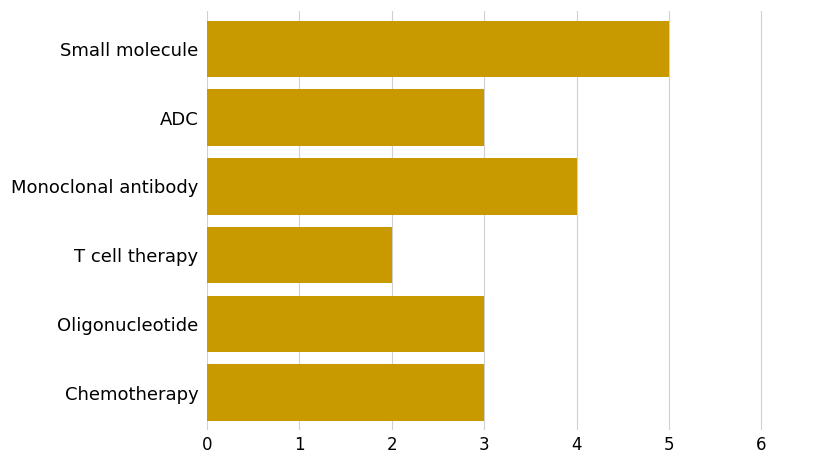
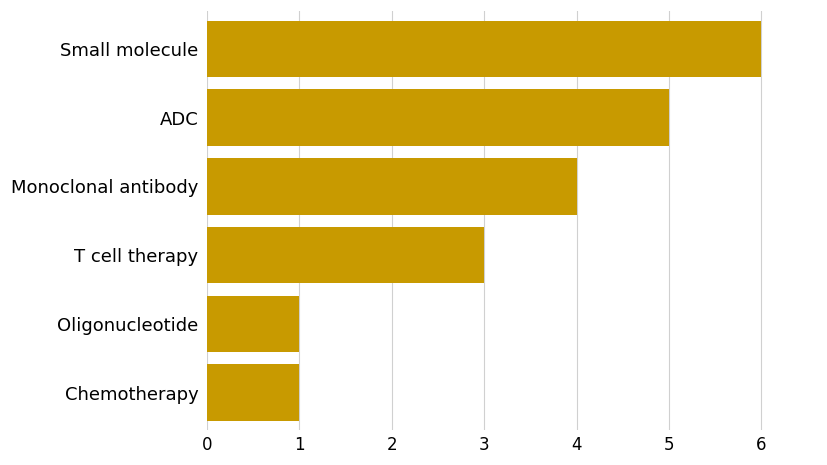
Small molecule: 5 -> 6
ADC: 3 -> 5
T cell therapy: 2 -> 3
Oligonucleotide: 3 -> 1
Chemotherapy: 3 -> 1
